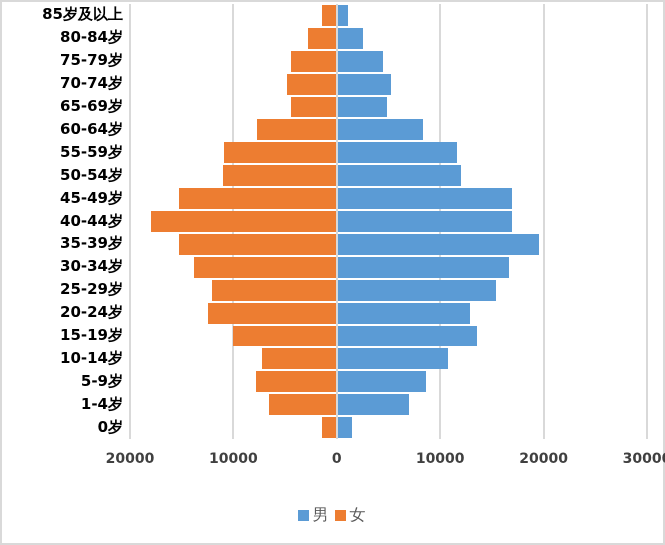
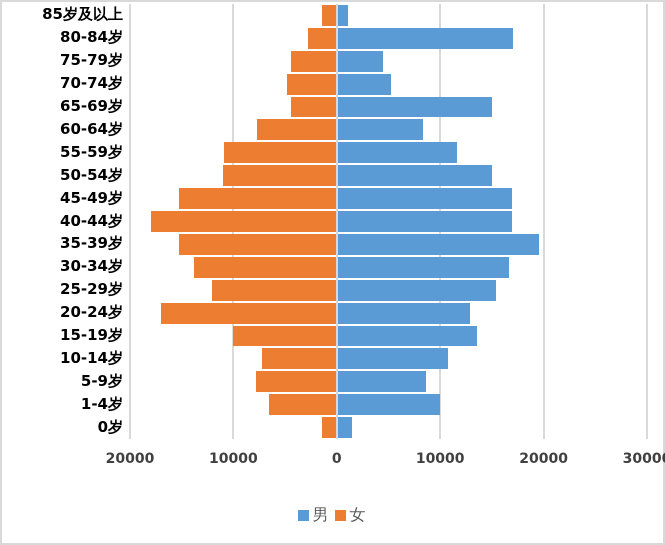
男/80-84岁: 2000 -> 17000
男/65-69岁: 5000 -> 15000
男/50-54岁: 12000 -> 15000
女/20-24岁: 12000 -> 17000
男/1-4岁: 7000 -> 10000
